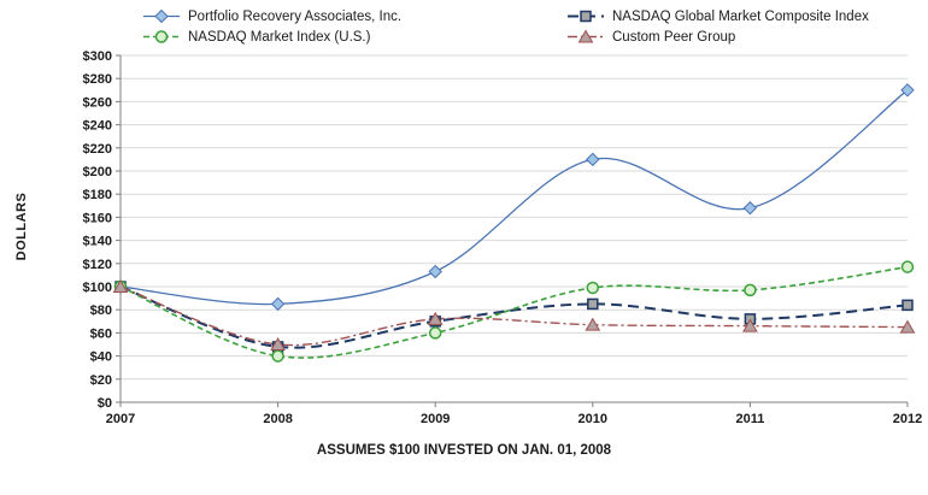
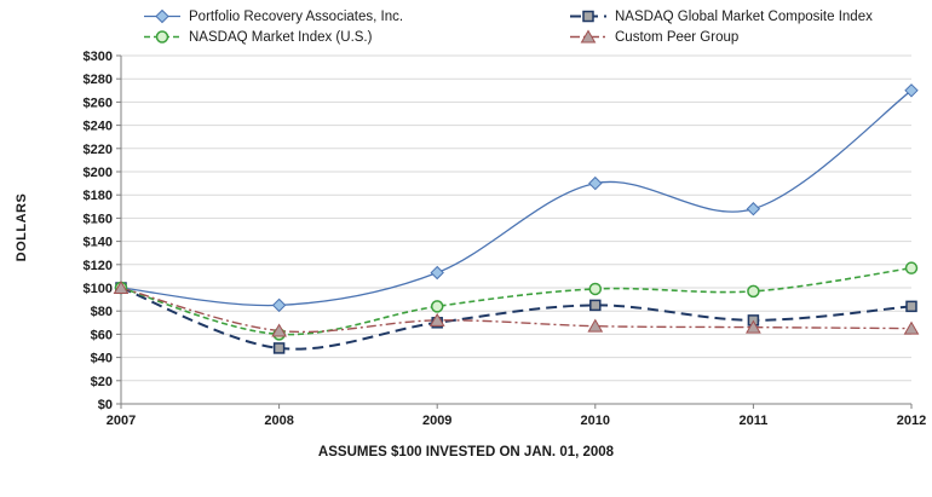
NASDAQ Market Index (U.S.)/2008: $40 -> $60
Custom Peer Group/2008: $50 -> $60
NASDAQ Market Index (U.S.)/2009: $60 -> $80
Portfolio Recovery Associates, Inc./2010: $210 -> $190
